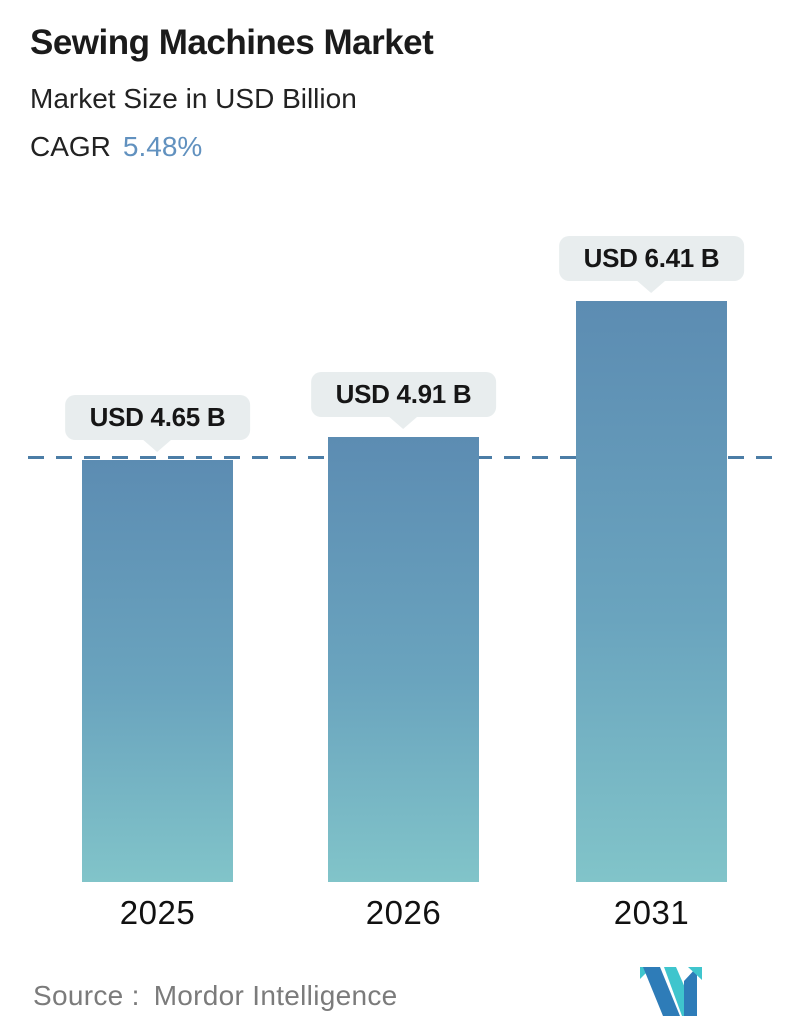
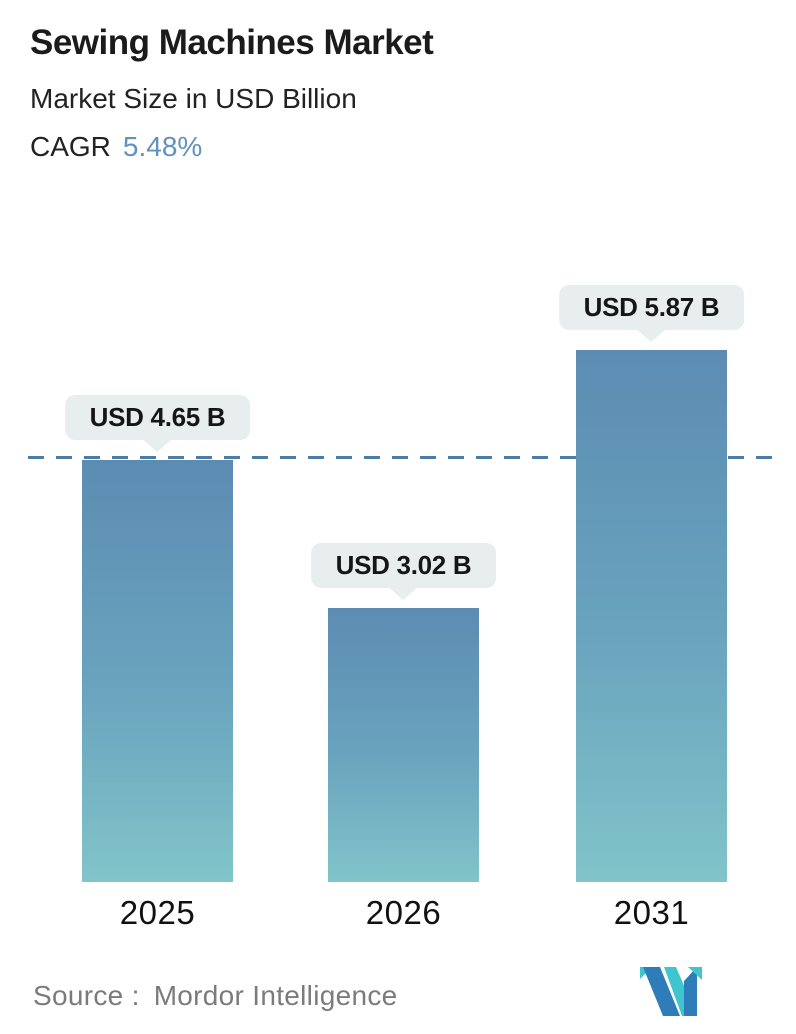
2026: 4.91 -> 3.02
2031: 6.41 -> 5.87
